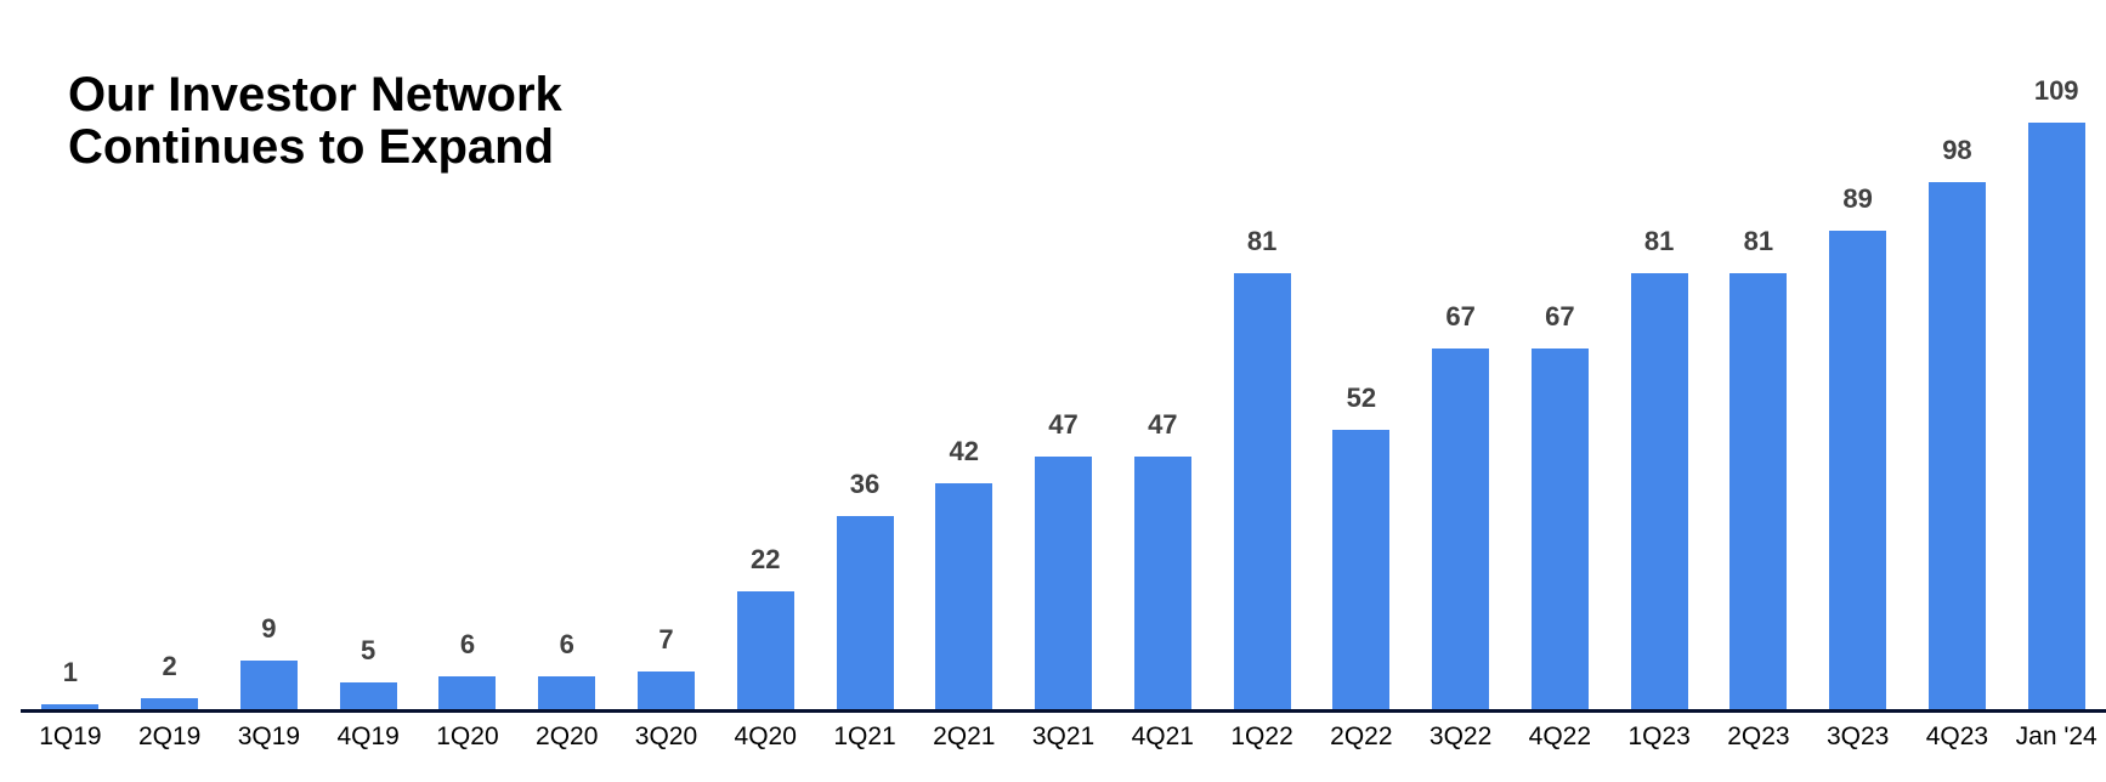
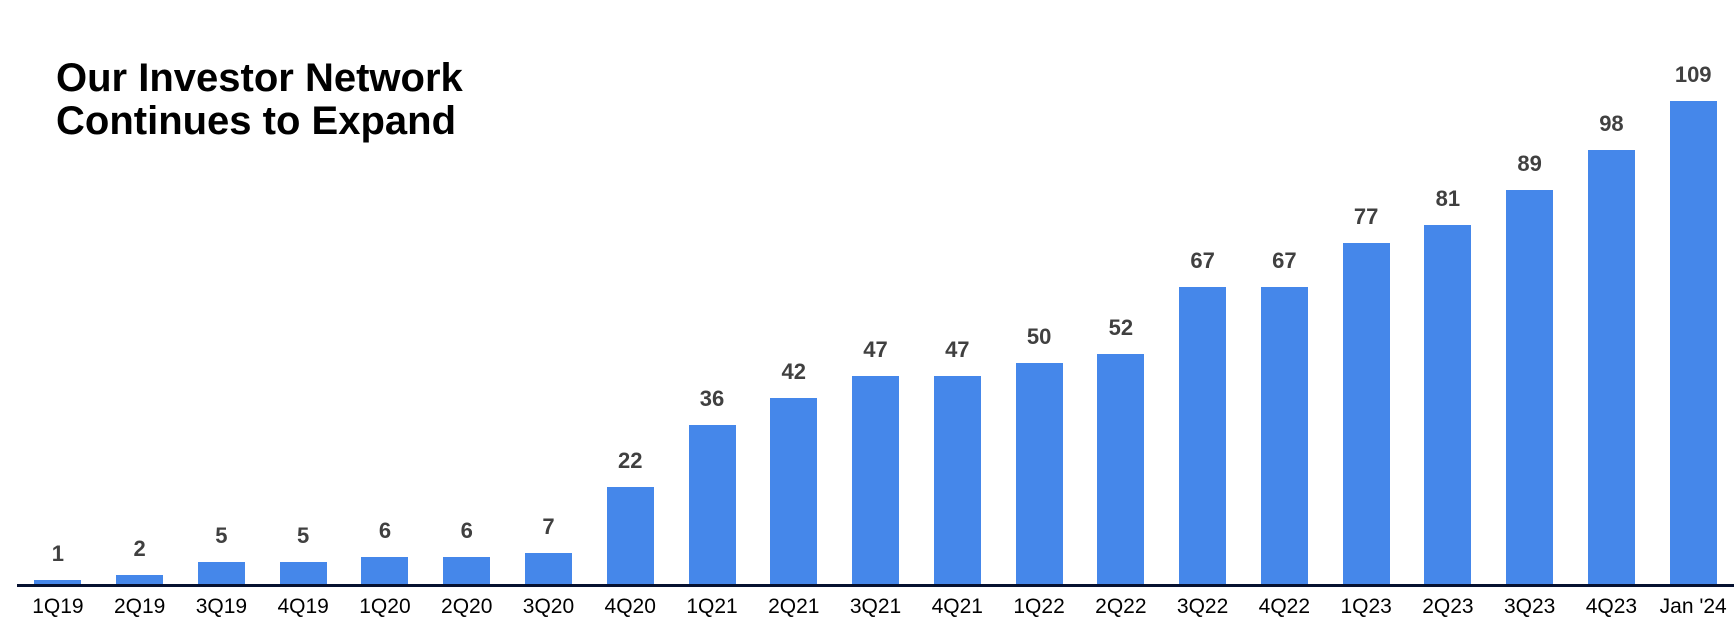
3Q19: 9 -> 5
1Q22: 81 -> 50
1Q23: 81 -> 77
